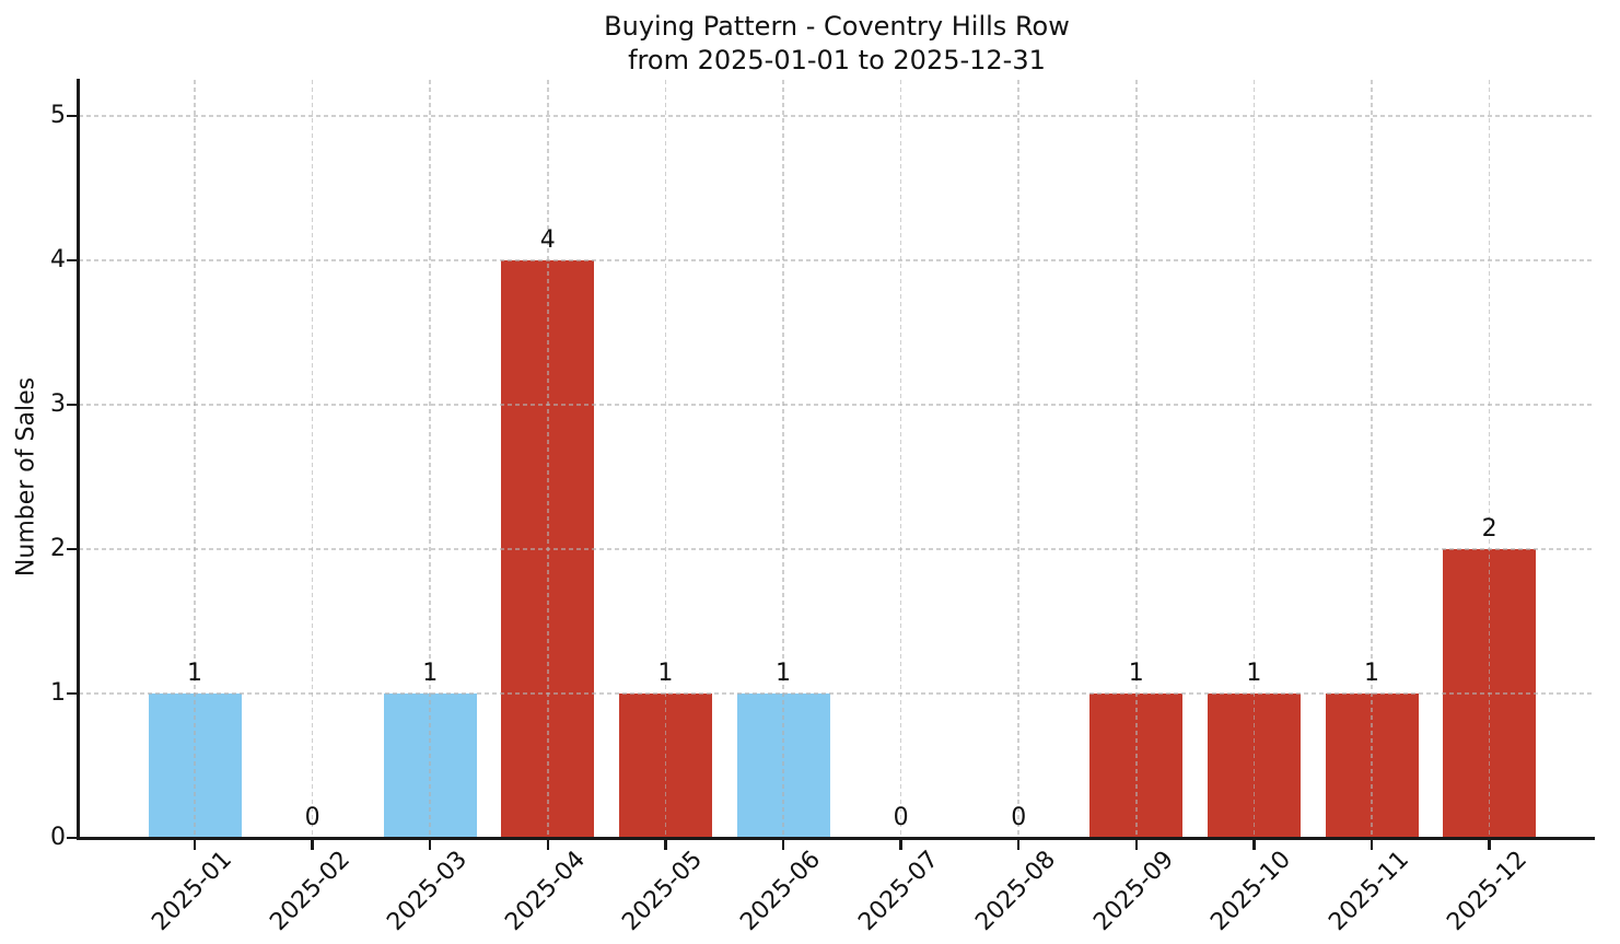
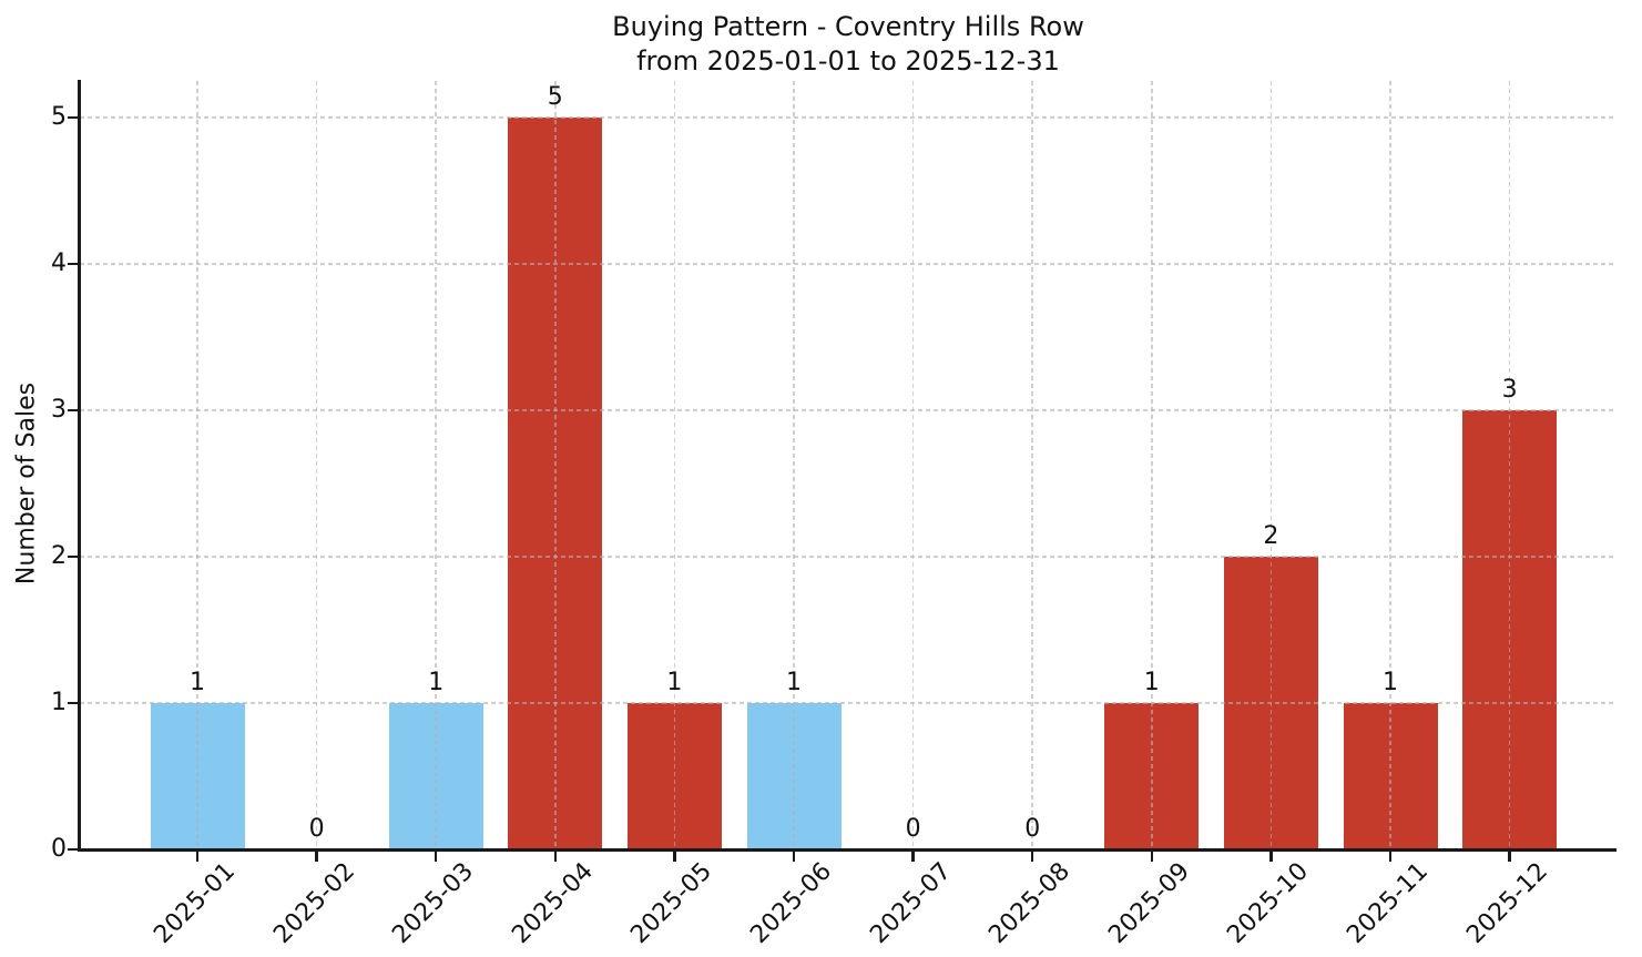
2025-04: 4 -> 5
2025-10: 1 -> 2
2025-12: 2 -> 3
